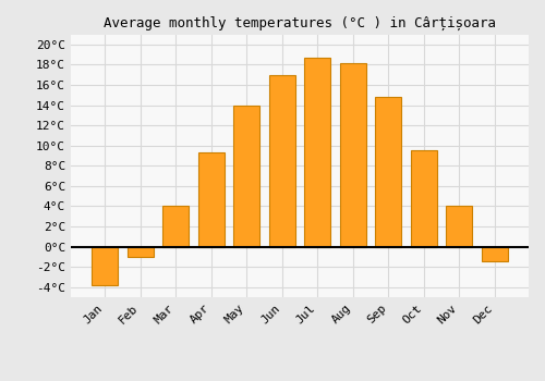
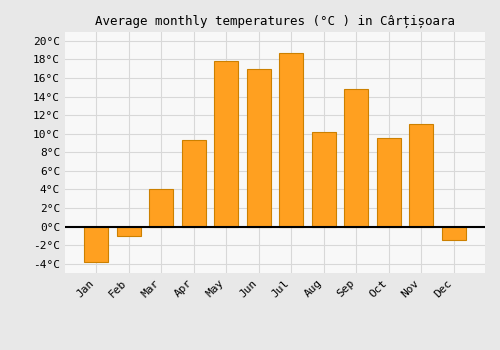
May: 14.0°C -> 17.8°C
Aug: 18.2°C -> 10.2°C
Nov: 4.0°C -> 11.0°C
